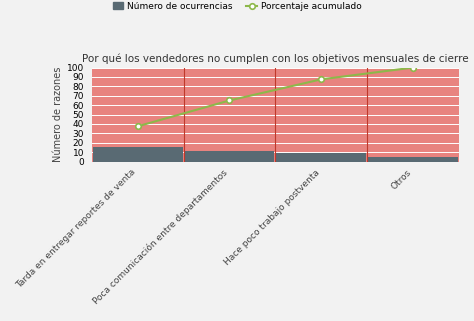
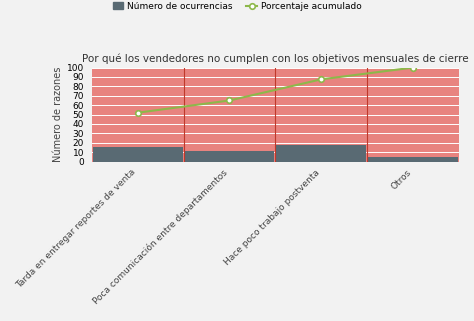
Porcentaje acumulado/Tarda en entregar reportes de venta: 38 -> 52
Número de ocurrencias/Hace poco trabajo postventa: 9 -> 18
